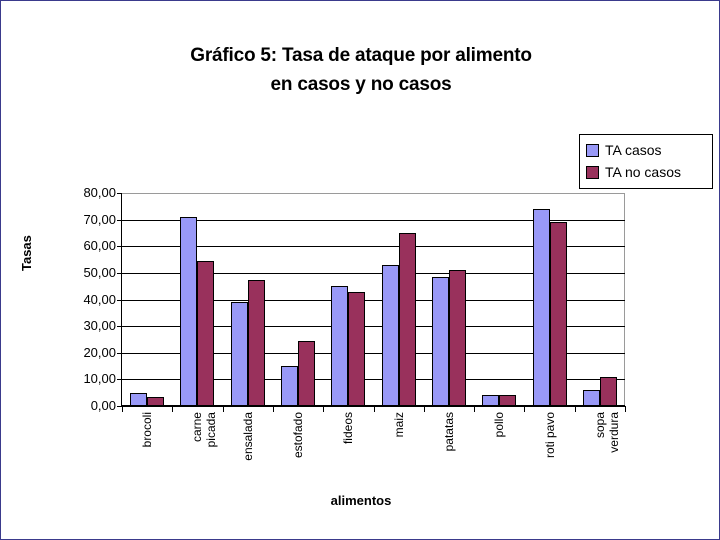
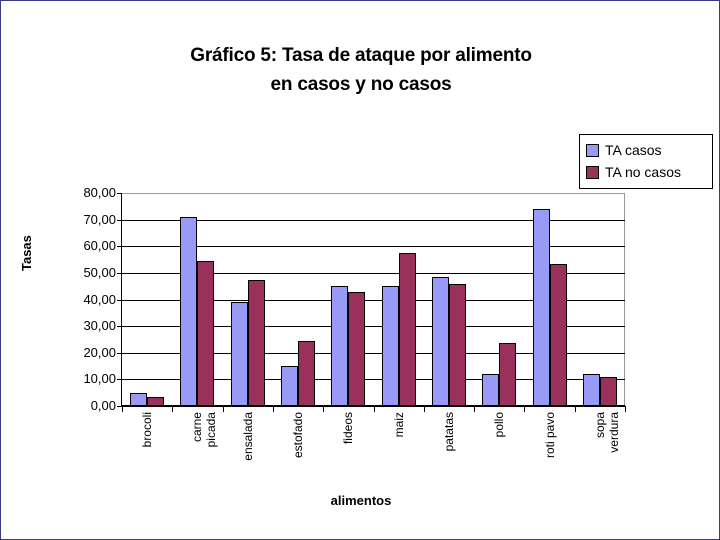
TA casos/maiz: 53 -> 45
TA no casos/maiz: 65 -> 58
TA no casos/patatas: 51 -> 46
TA casos/pollo: 4 -> 12
TA no casos/pollo: 4 -> 24
TA no casos/roti pavo: 69 -> 54
TA casos/sopa verdura: 6 -> 12
